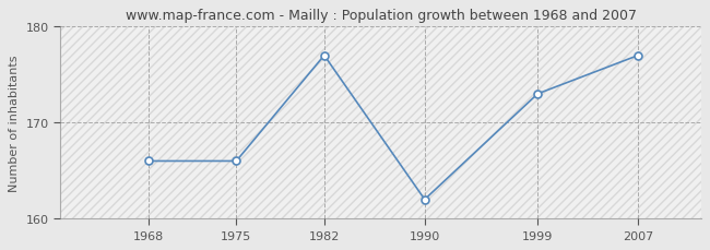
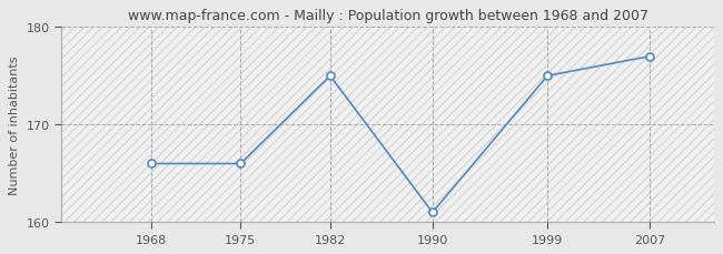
1982: 177 -> 175
1990: 162 -> 161
1999: 173 -> 175
